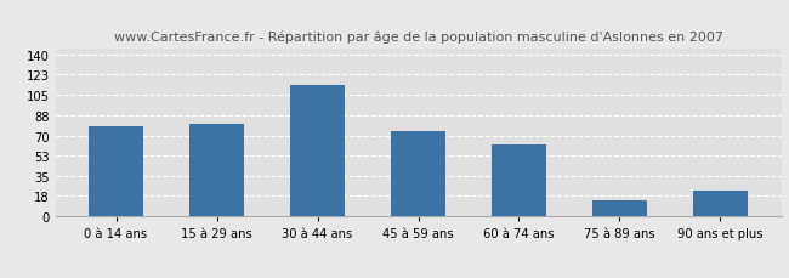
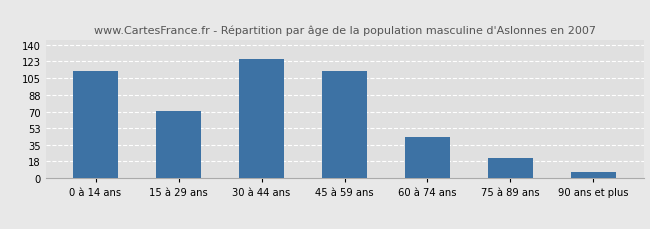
0 à 14 ans: 78 -> 113
15 à 29 ans: 80 -> 71
30 à 44 ans: 114 -> 125
45 à 59 ans: 74 -> 113
60 à 74 ans: 62 -> 44
75 à 89 ans: 14 -> 21
90 ans et plus: 22 -> 7
